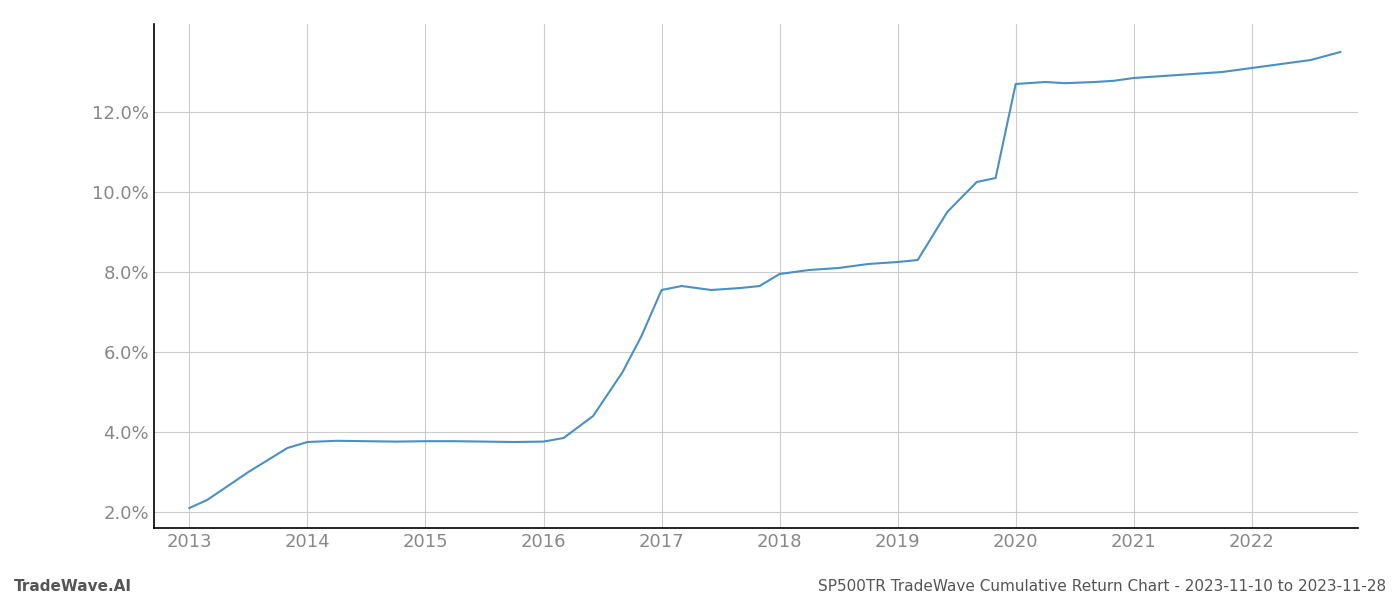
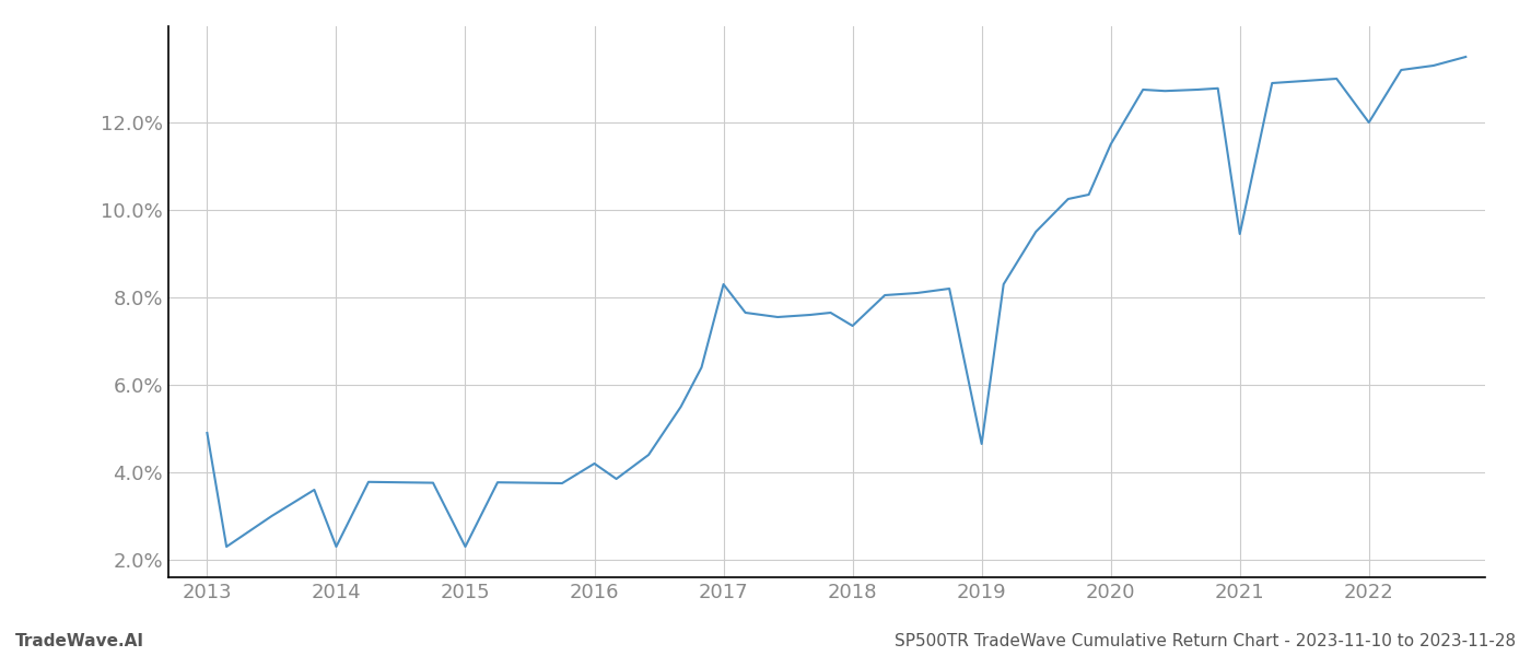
2013: 2.10% -> 4.90%
2014: 3.75% -> 2.30%
2015: 3.77% -> 2.30%
2016: 3.76% -> 4.20%
2017: 7.55% -> 8.30%
2018: 7.95% -> 7.35%
2019: 8.25% -> 4.65%
2020: 12.70% -> 11.50%
2021: 12.85% -> 9.45%
2022: 13.10% -> 12.00%
